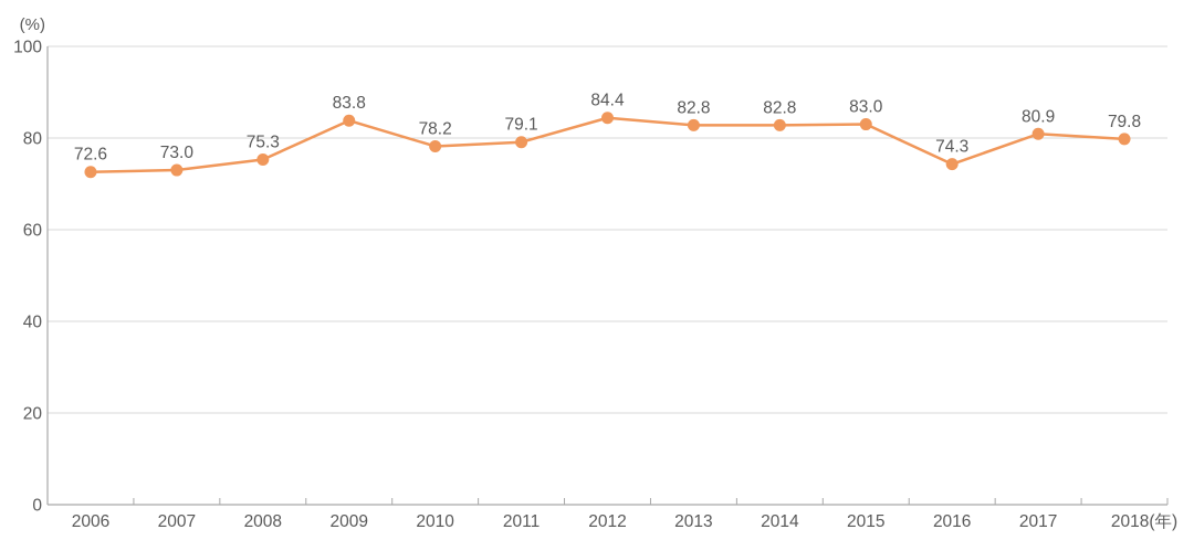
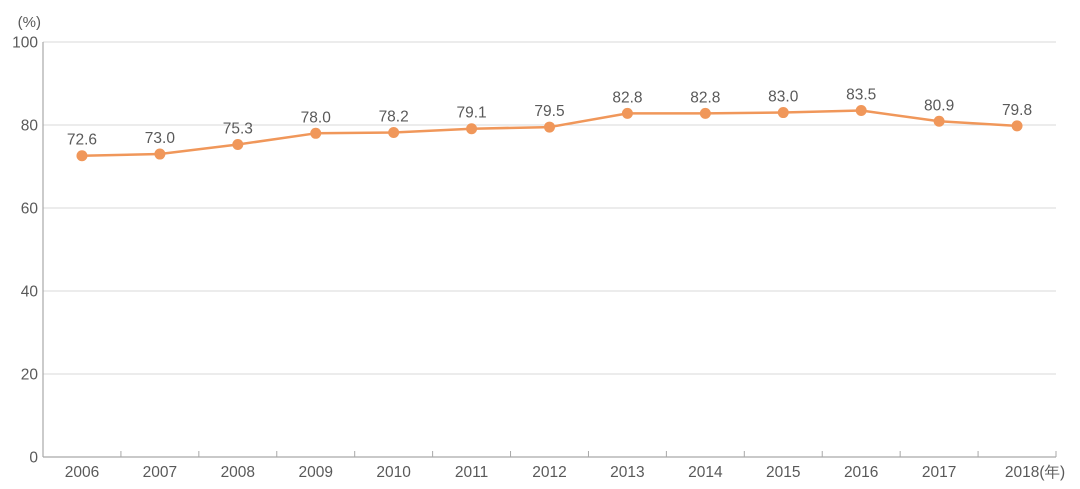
2009: 83.8 -> 78.0
2012: 84.4 -> 79.5
2016: 74.3 -> 83.5
